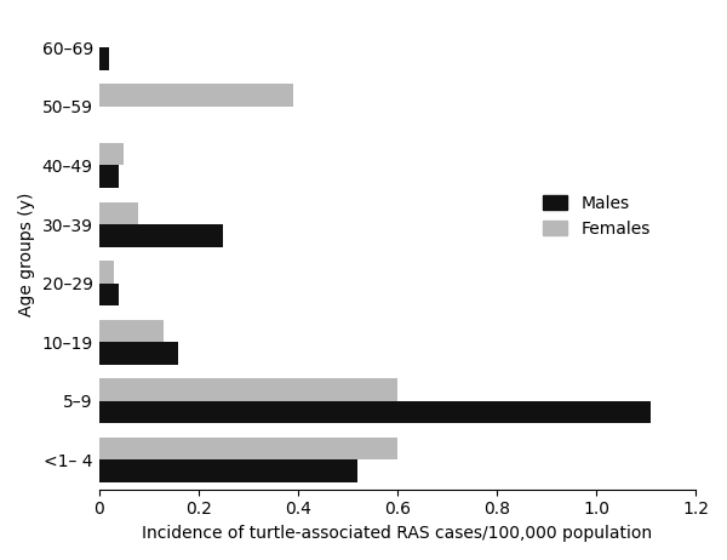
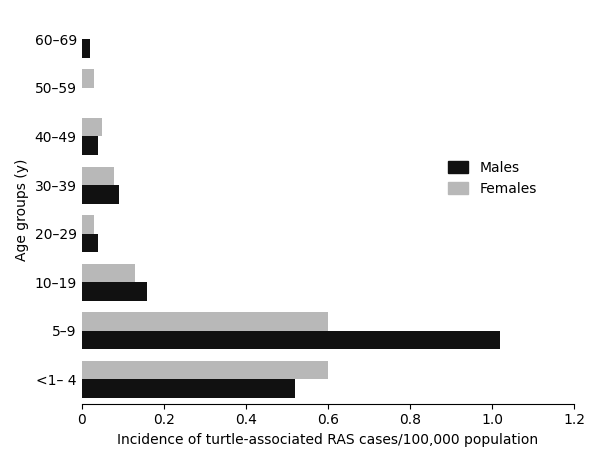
Females/50–59: 0.39 -> 0.03
Males/30–39: 0.25 -> 0.09
Males/5–9: 1.11 -> 1.02
